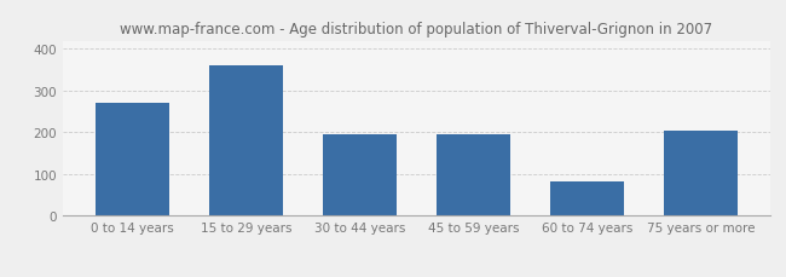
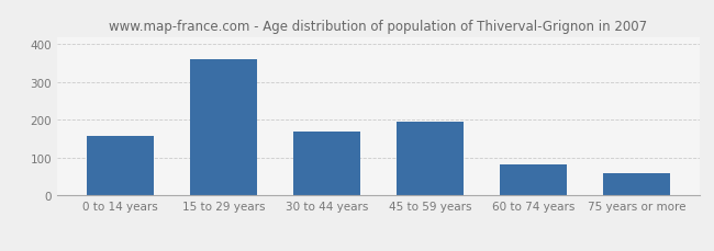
0 to 14 years: 270 -> 157
30 to 44 years: 195 -> 168
75 years or more: 205 -> 60
